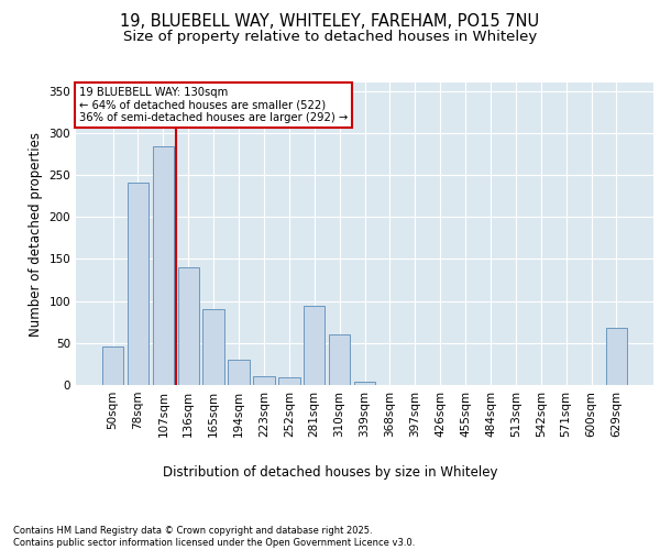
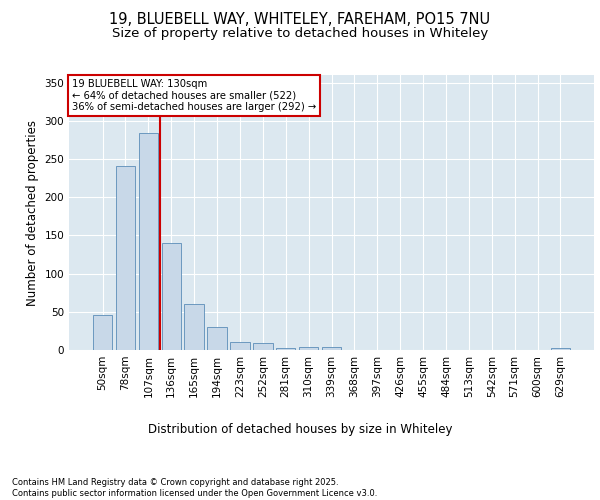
165sqm: 90 -> 60
281sqm: 94 -> 3
310sqm: 60 -> 4
629sqm: 68 -> 3
